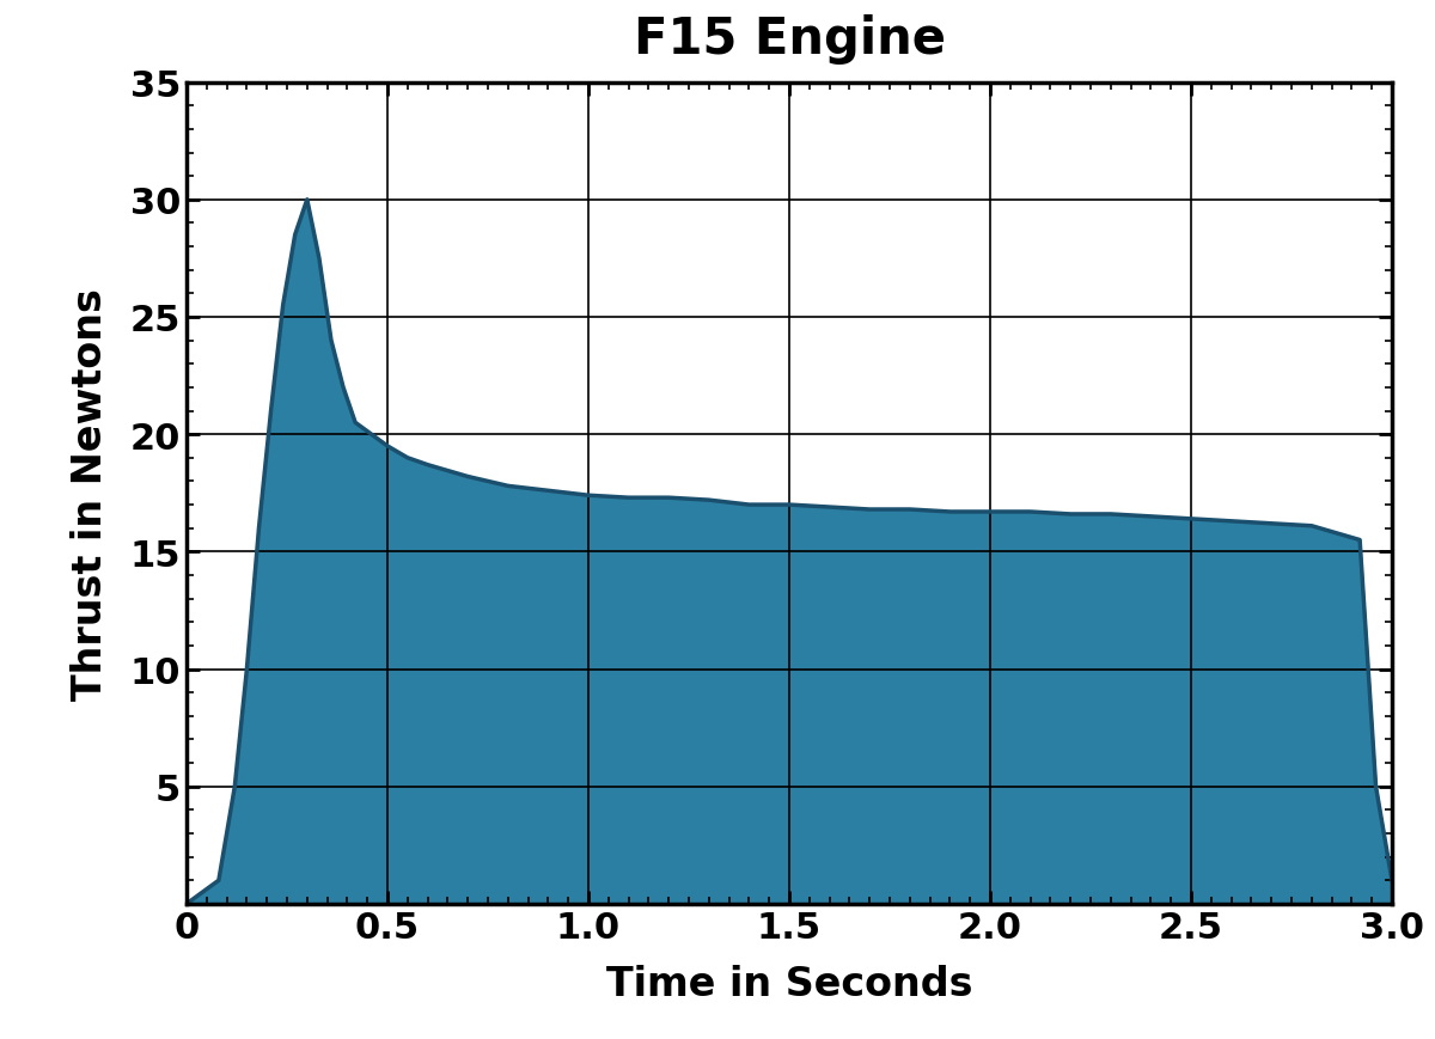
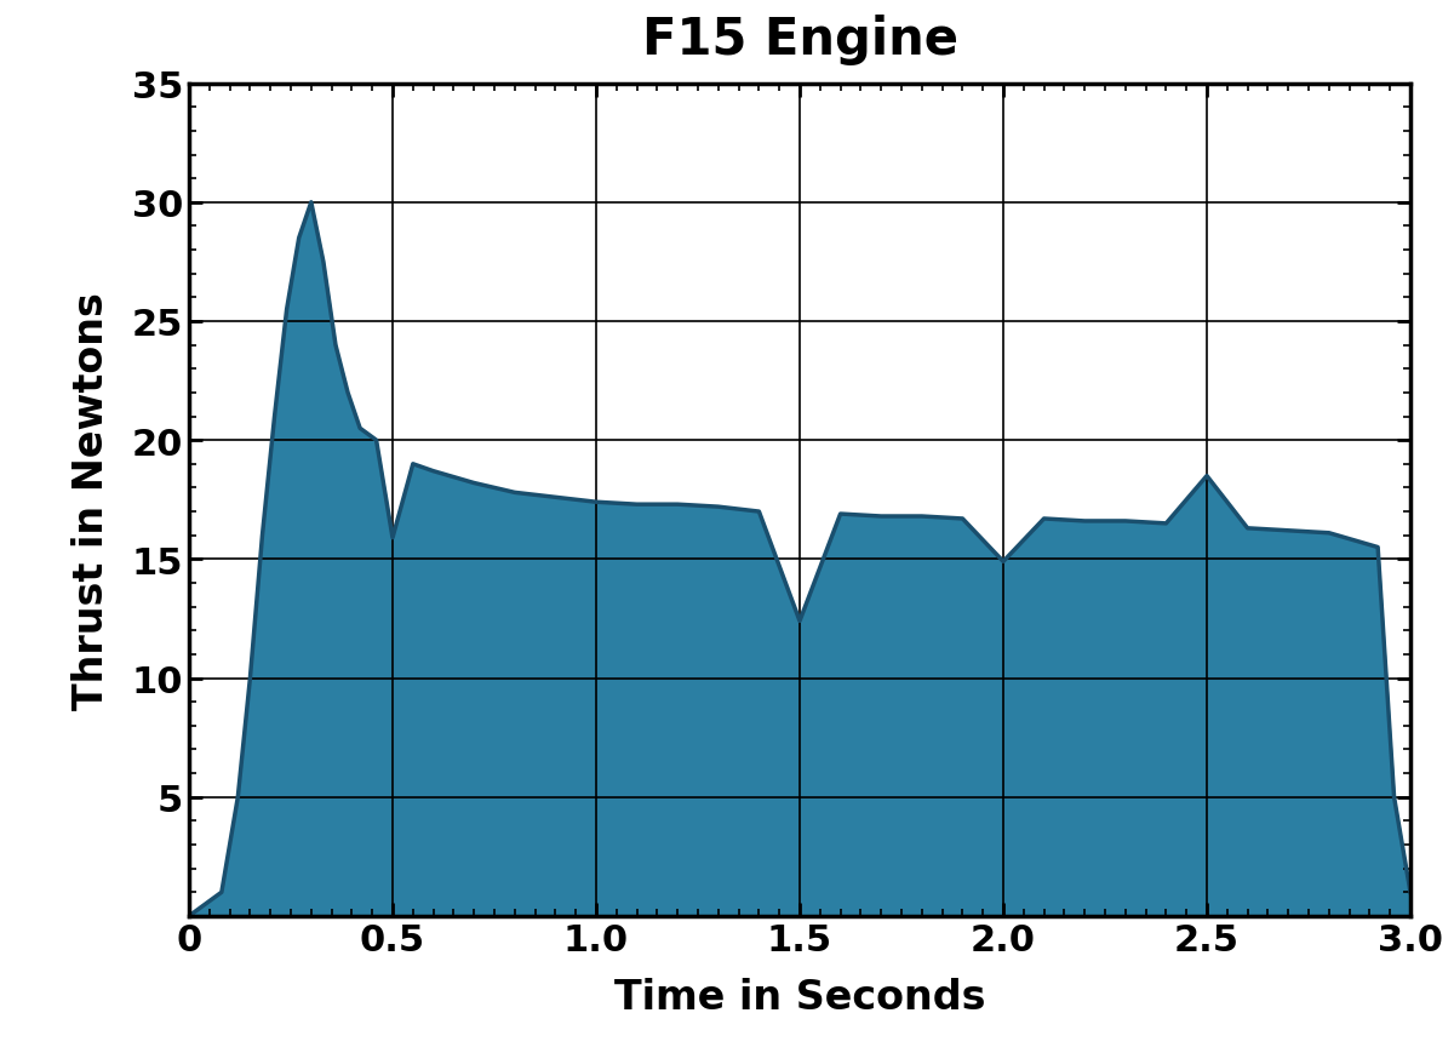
0.5: 19.5 -> 15.9
1.5: 17.0 -> 12.4
2.0: 16.7 -> 14.9
2.5: 16.4 -> 18.5
